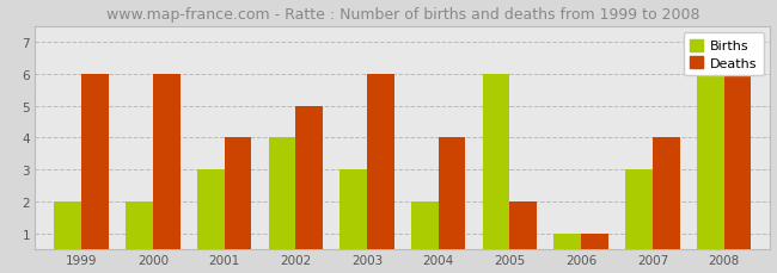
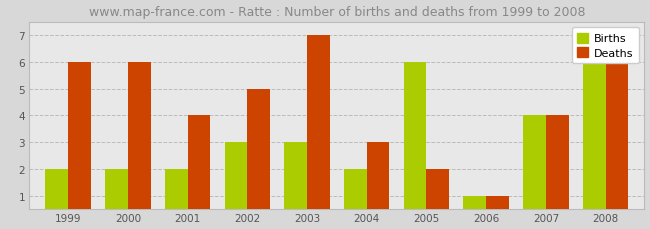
Births/2001: 3 -> 2
Births/2002: 4 -> 3
Deaths/2003: 6 -> 7
Deaths/2004: 4 -> 3
Births/2007: 3 -> 4
